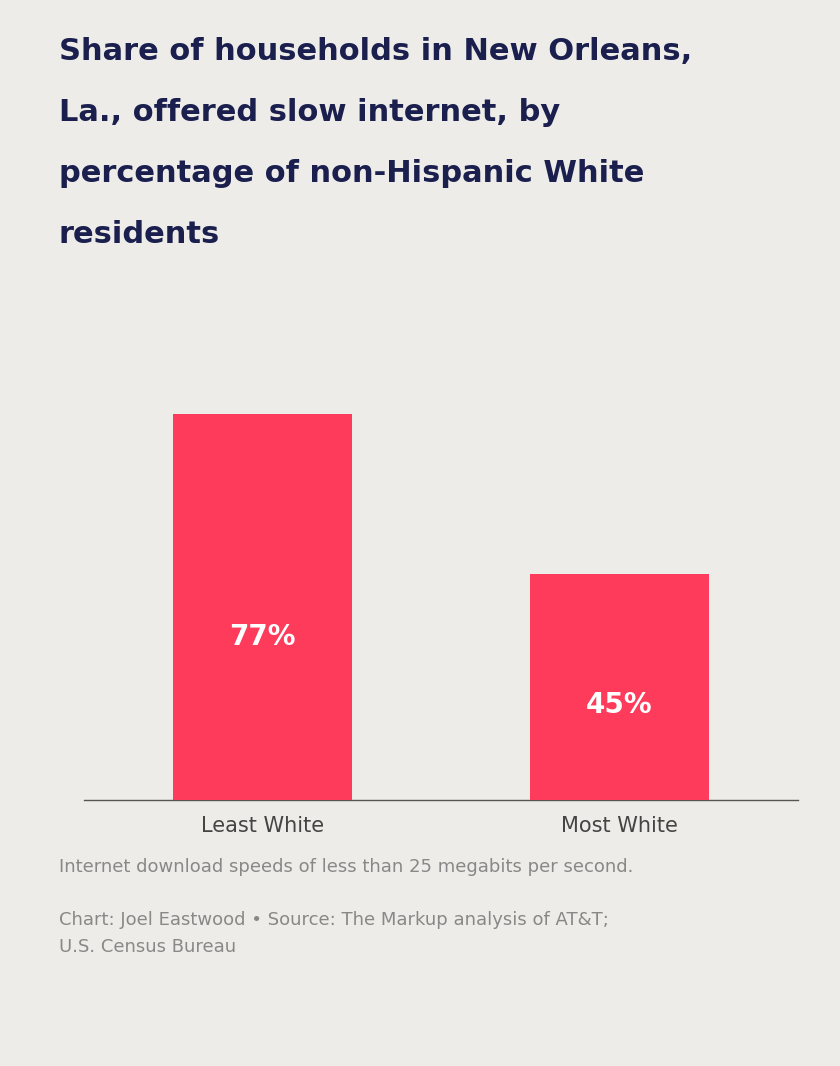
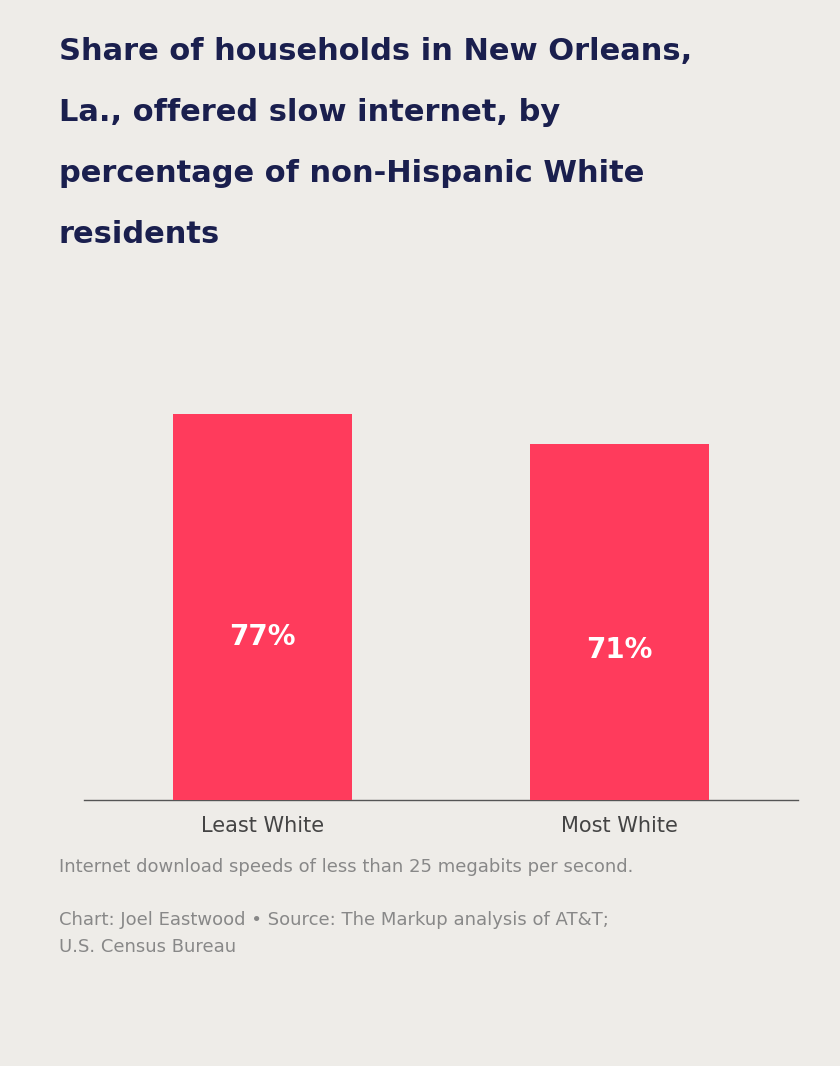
Most White: 45% -> 71%
